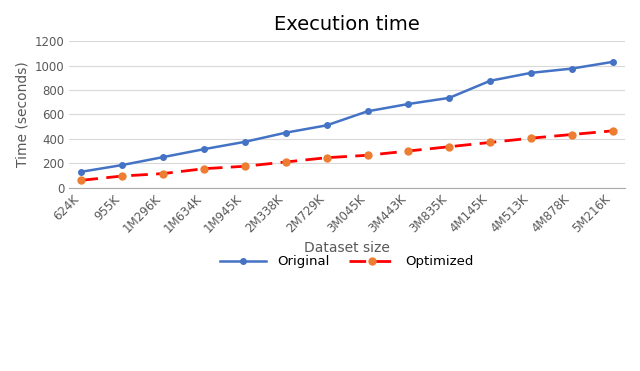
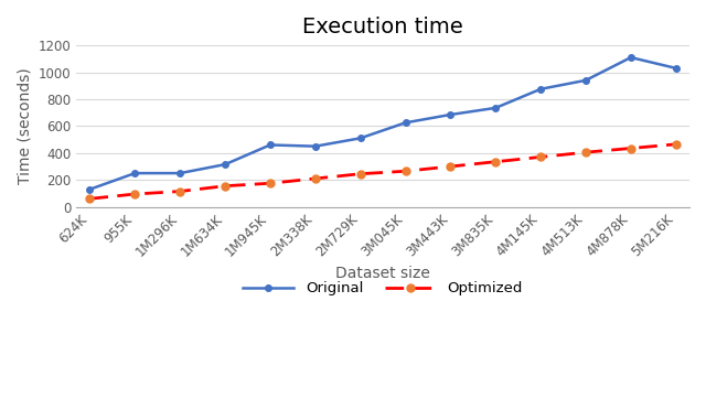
Original/955K: 180 -> 250
Original/1M945K: 380 -> 460
Original/4M878K: 980 -> 1110
